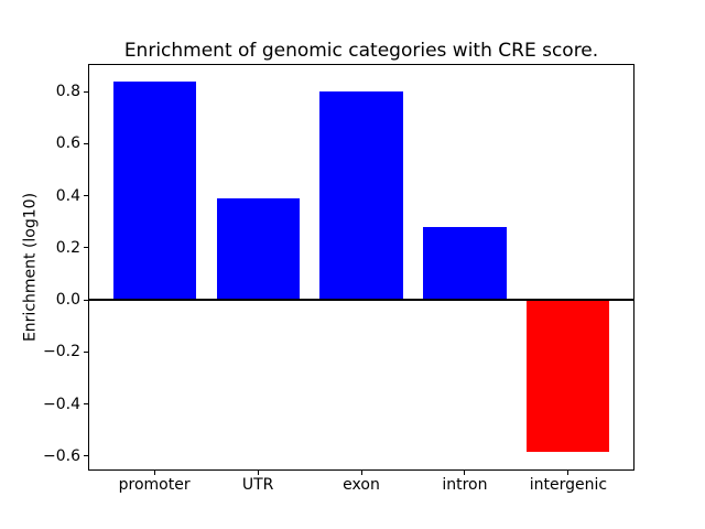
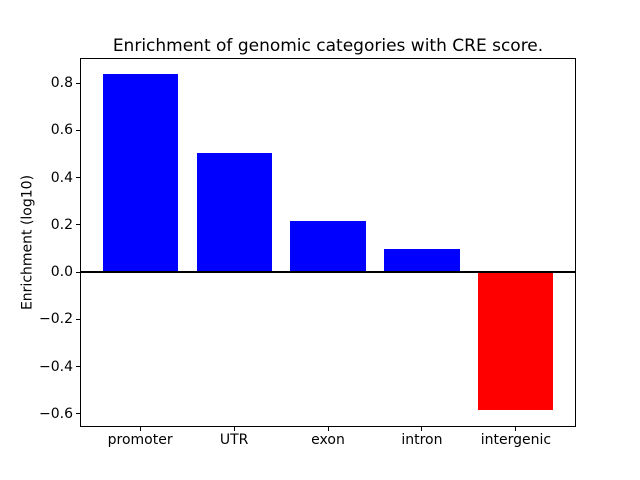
UTR: 0.39 -> 0.51
exon: 0.80 -> 0.21
intron: 0.28 -> 0.10
